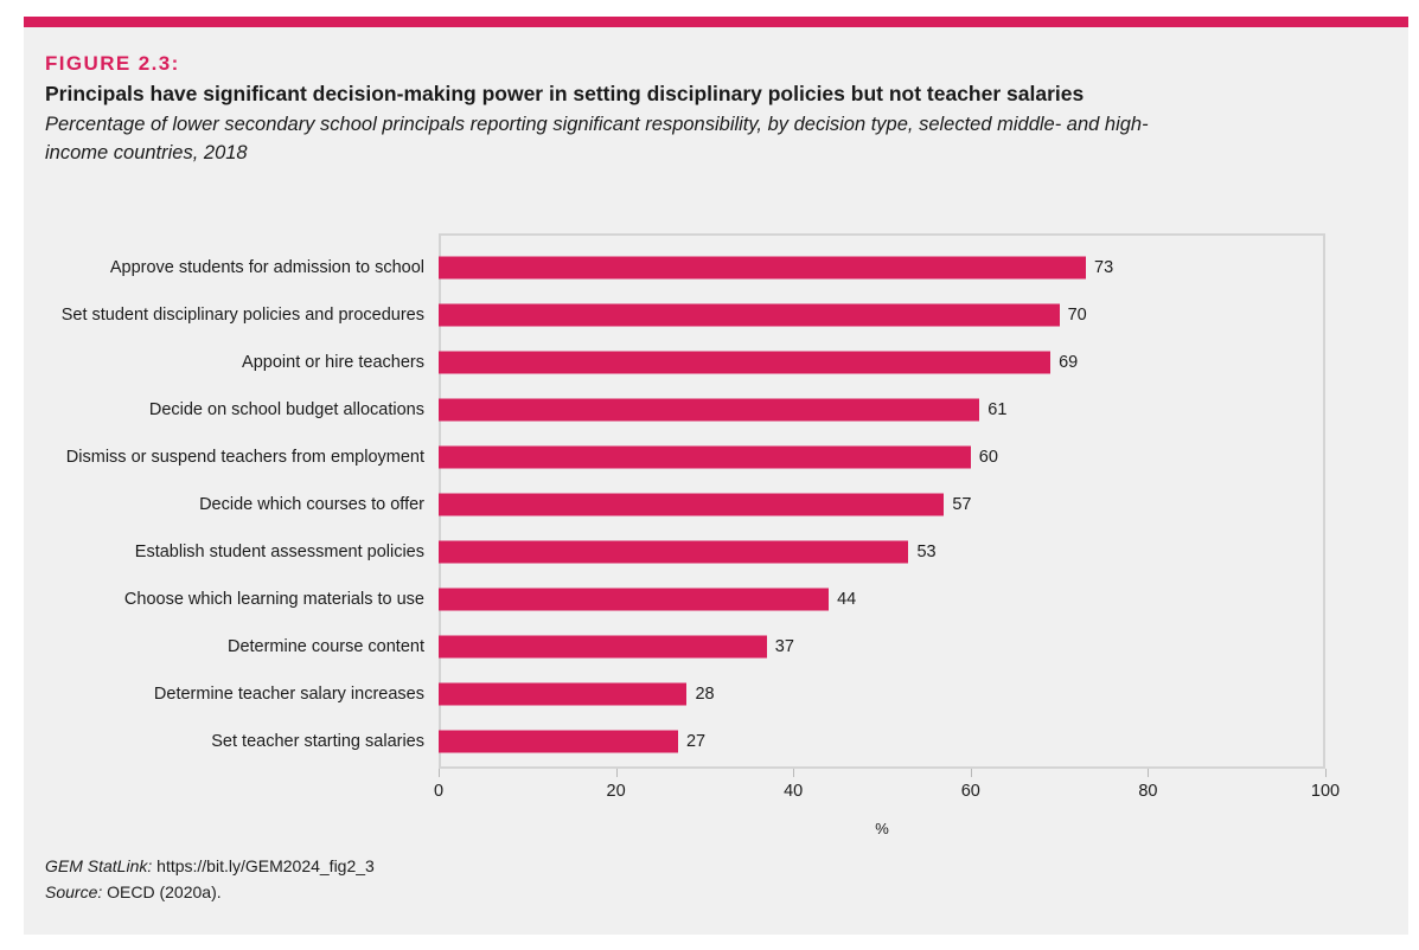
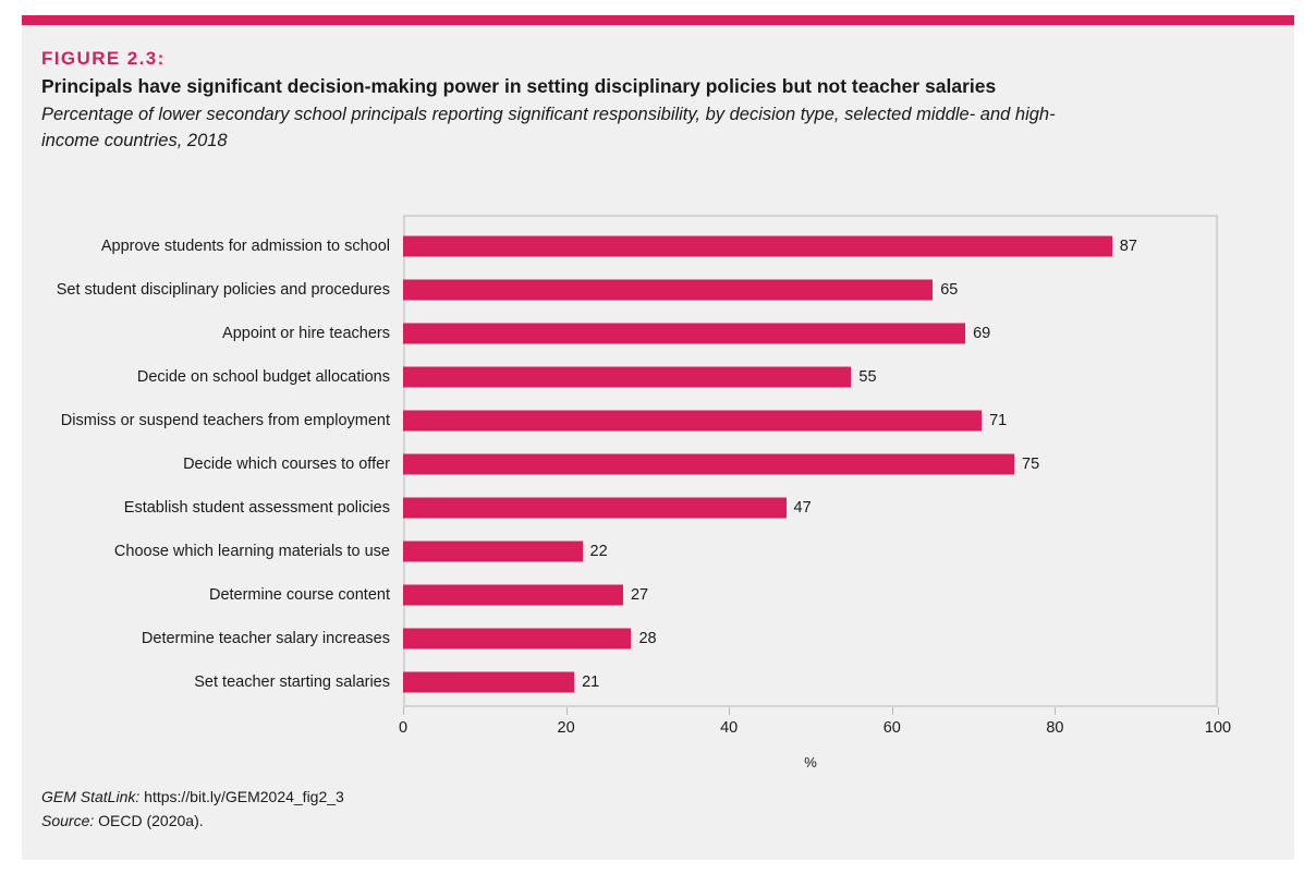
Approve students for admission to school: 73 -> 87
Set student disciplinary policies and procedures: 70 -> 65
Decide on school budget allocations: 61 -> 55
Dismiss or suspend teachers from employment: 60 -> 71
Decide which courses to offer: 57 -> 75
Establish student assessment policies: 53 -> 47
Choose which learning materials to use: 44 -> 22
Determine course content: 37 -> 27
Set teacher starting salaries: 27 -> 21
